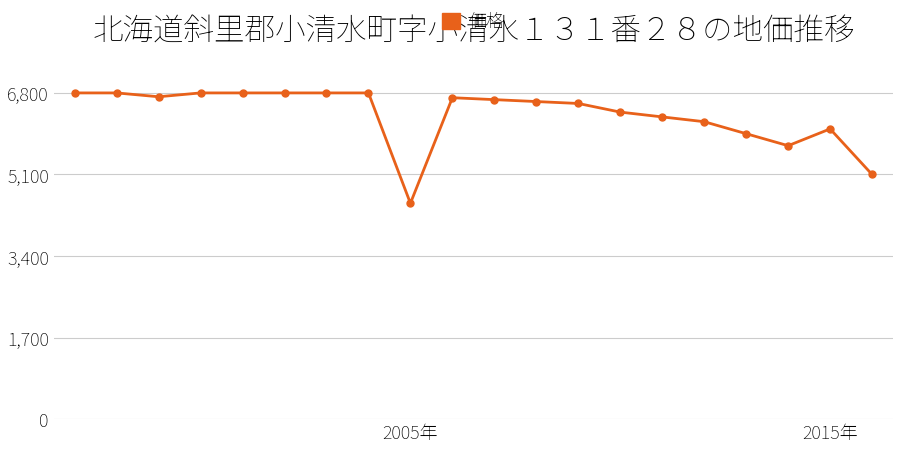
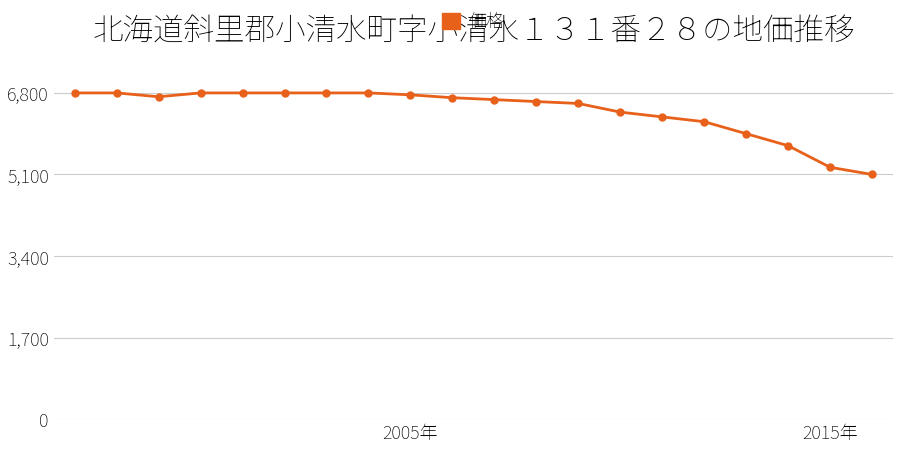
2005年: 4,500 -> 6,760
2015年: 6,050 -> 5,250
